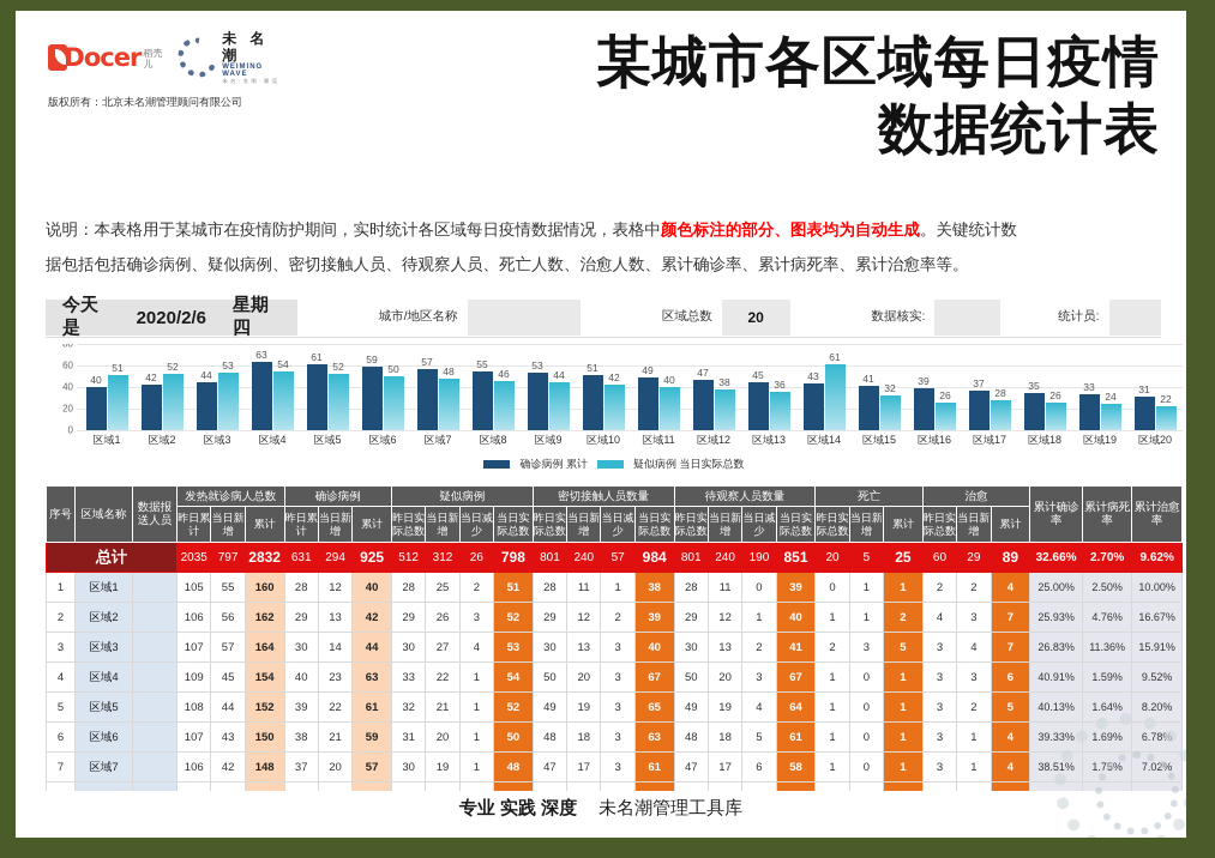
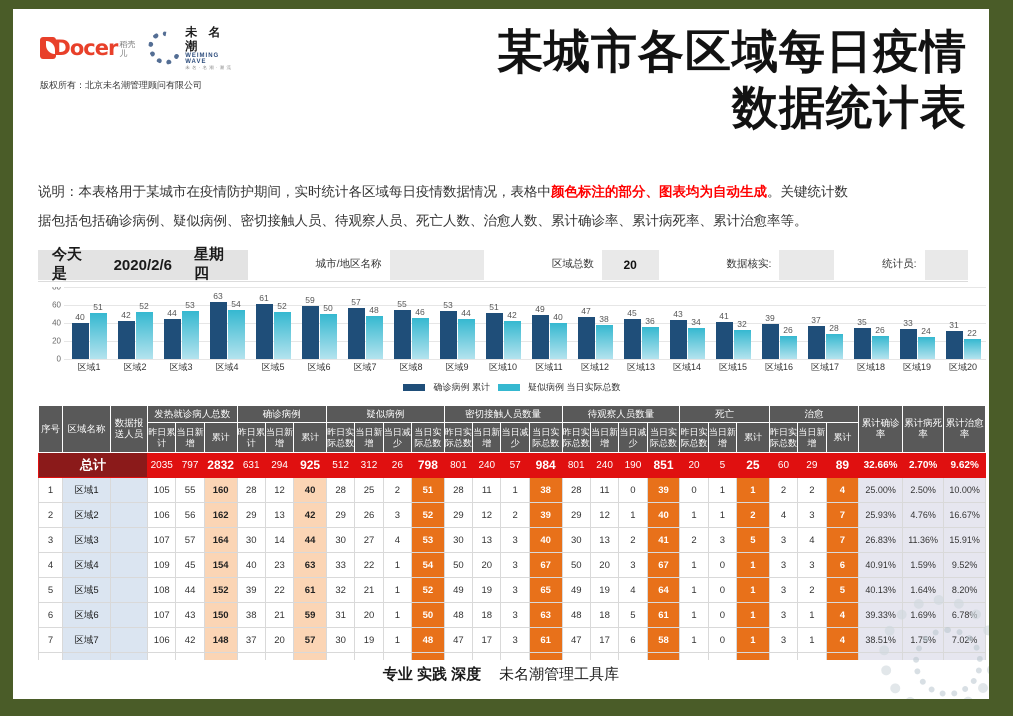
疑似病例 当日实际总数/区域14: 61 -> 34
